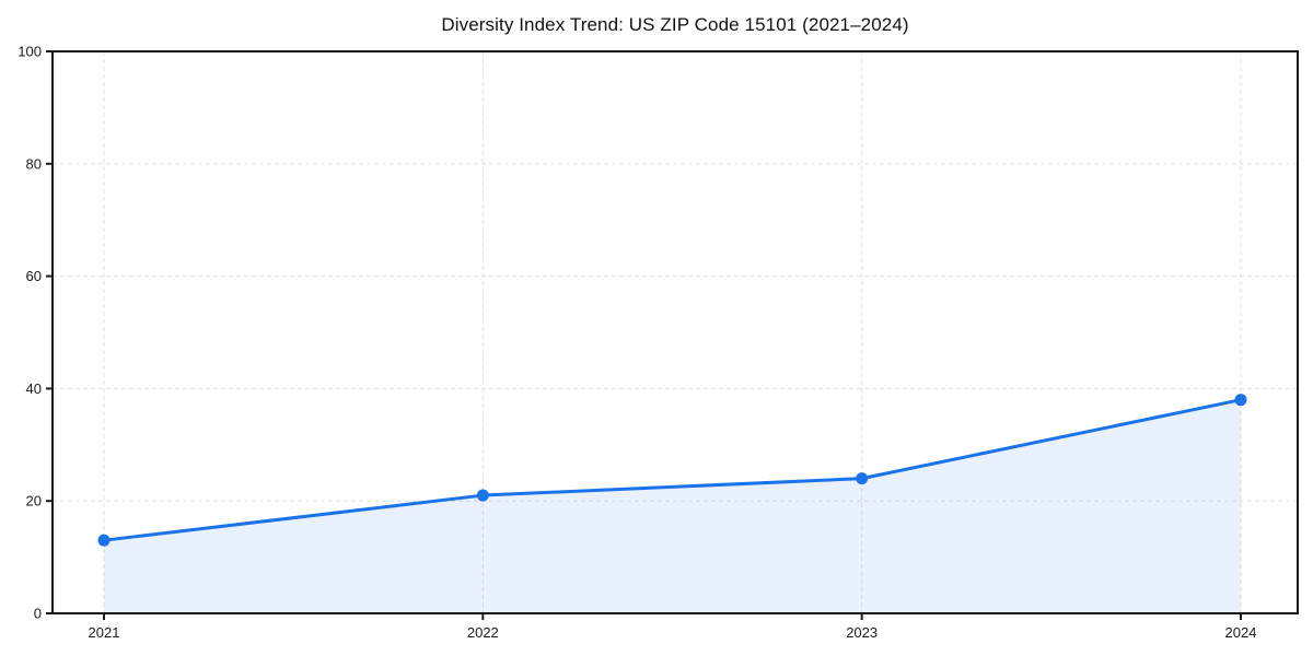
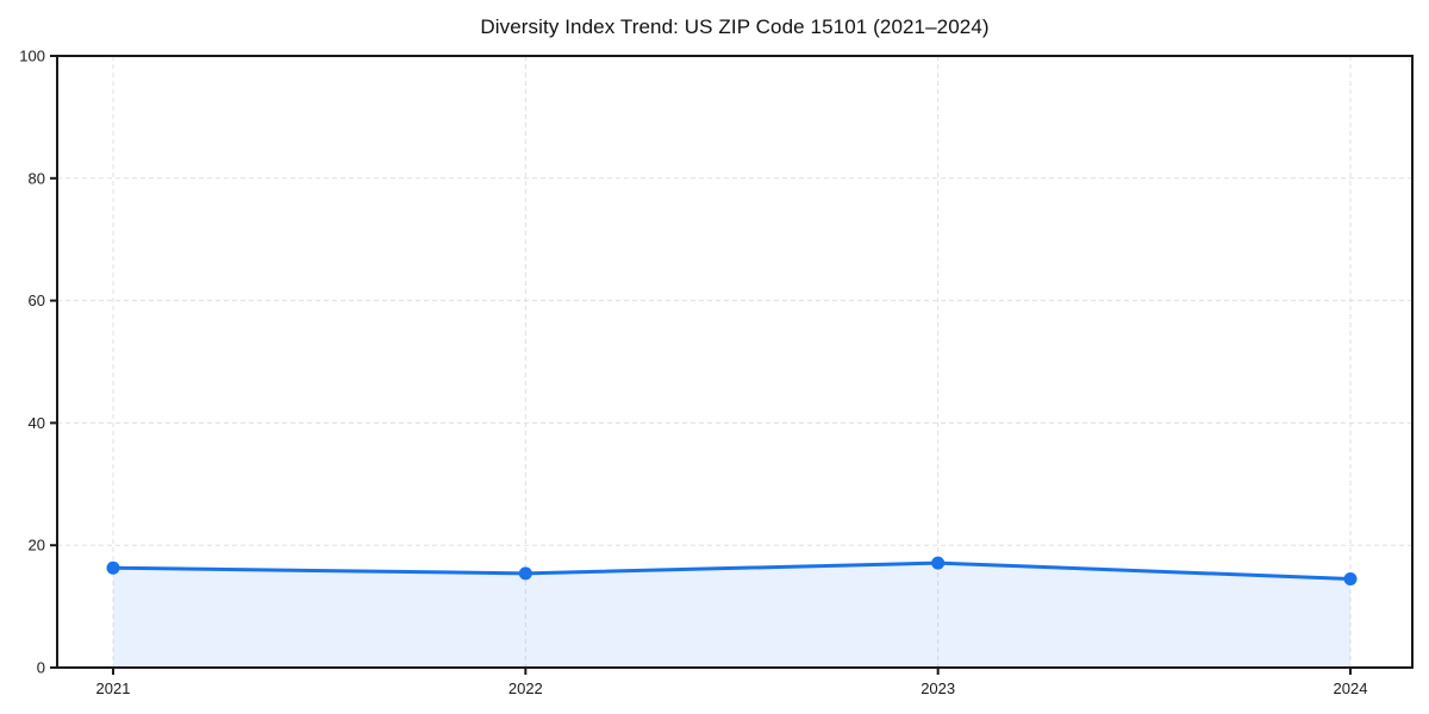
2021: 13 -> 16
2022: 21 -> 15
2023: 24 -> 17
2024: 38 -> 14
